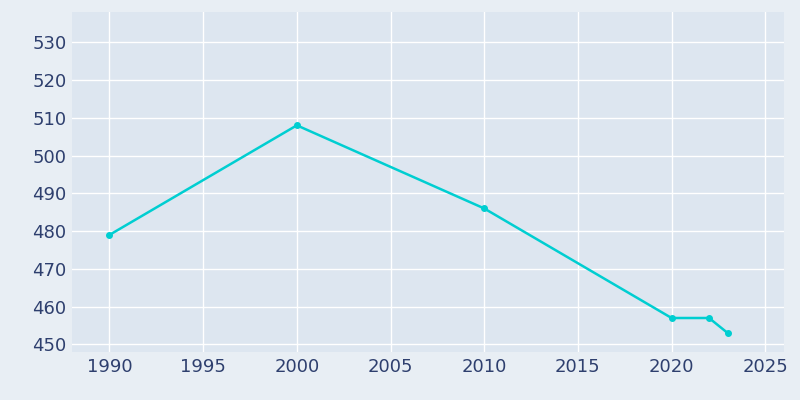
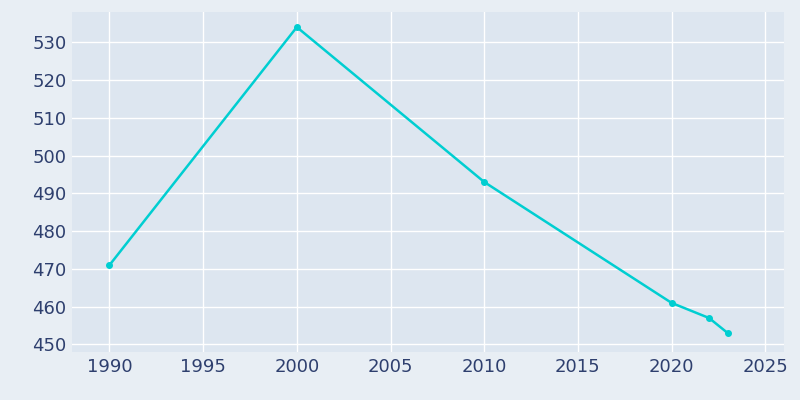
1990: 479 -> 471
2000: 508 -> 534
2010: 486 -> 493
2020: 457 -> 461
